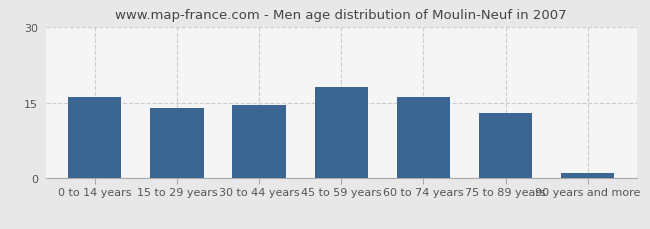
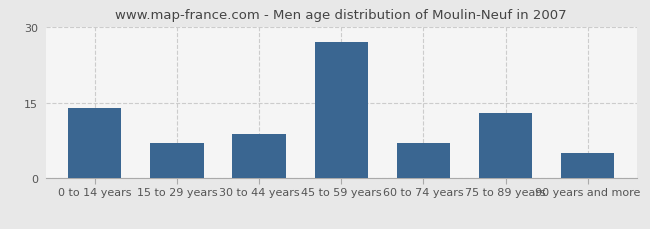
0 to 14 years: 16.0 -> 14.0
15 to 29 years: 14.0 -> 7.0
30 to 44 years: 14.5 -> 8.8
45 to 59 years: 18.0 -> 27.0
60 to 74 years: 16.0 -> 7.0
90 years and more: 1.0 -> 5.0
